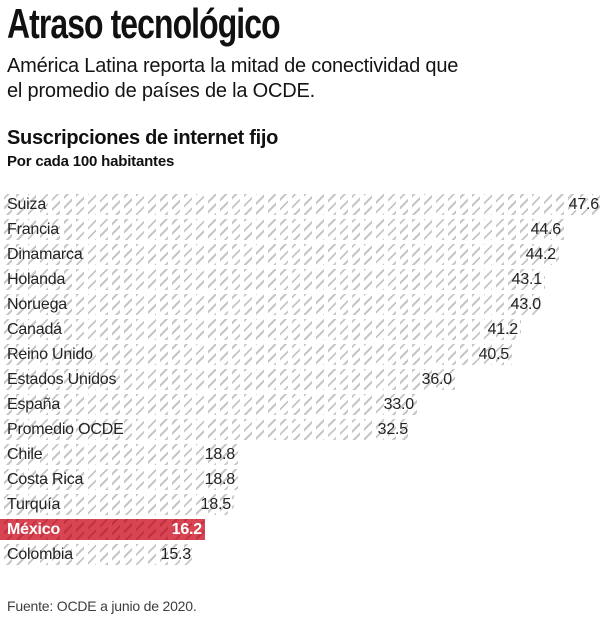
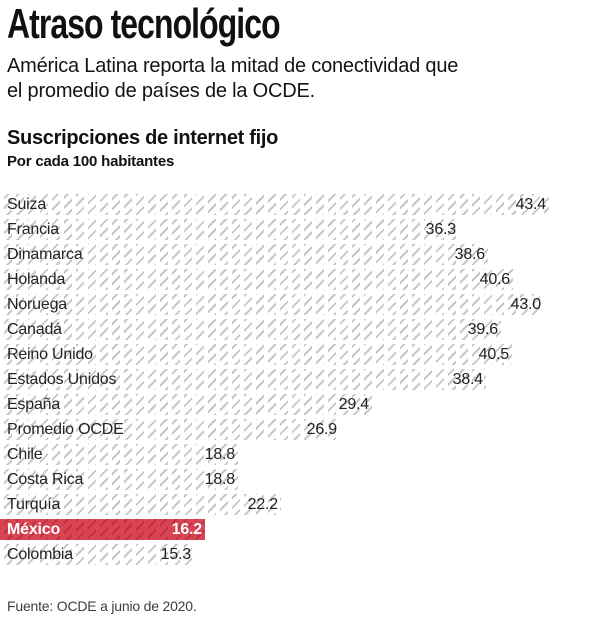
Suiza: 47.6 -> 43.4
Francia: 44.6 -> 36.3
Dinamarca: 44.2 -> 38.6
Holanda: 43.1 -> 40.6
Canadá: 41.2 -> 39.6
Estados Unidos: 36.0 -> 38.4
España: 33.0 -> 29.4
Promedio OCDE: 32.5 -> 26.9
Turquía: 18.5 -> 22.2
